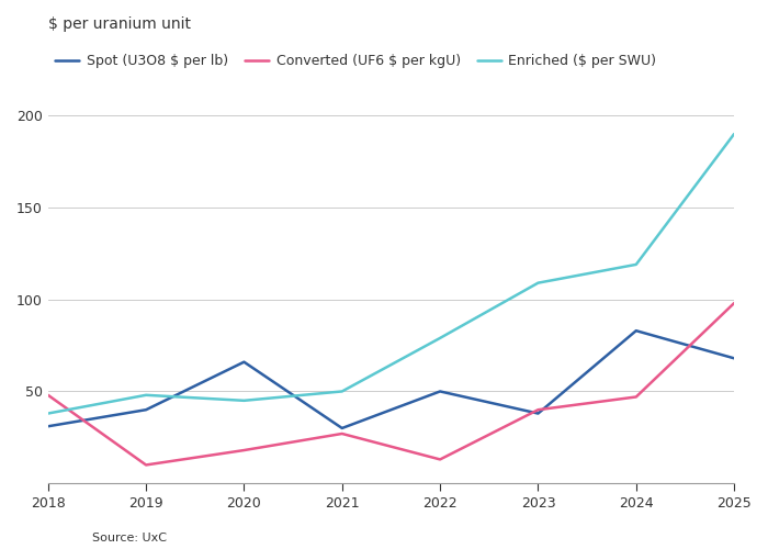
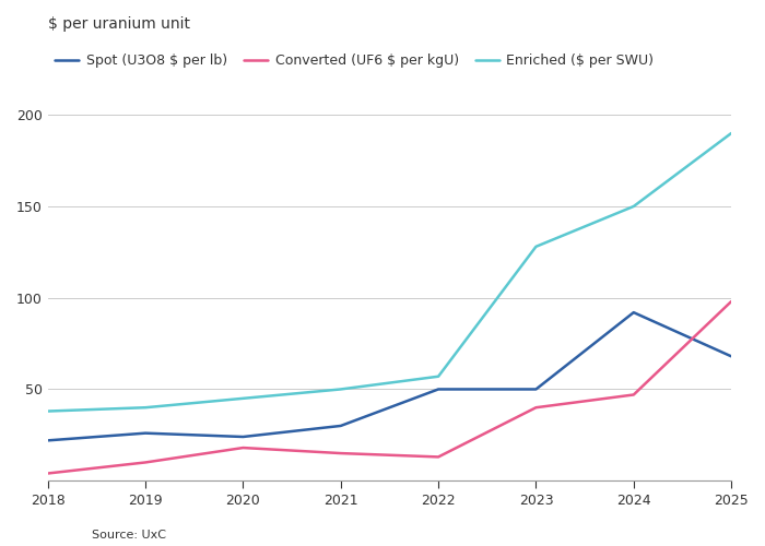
Spot (U3O8 $ per lb)/2018: 31 -> 22
Converted (UF6 $ per kgU)/2018: 48 -> 4
Spot (U3O8 $ per lb)/2019: 40 -> 26
Enriched ($ per SWU)/2019: 48 -> 40
Spot (U3O8 $ per lb)/2020: 66 -> 24
Converted (UF6 $ per kgU)/2021: 27 -> 15
Enriched ($ per SWU)/2022: 79 -> 57
Spot (U3O8 $ per lb)/2023: 38 -> 50
Enriched ($ per SWU)/2023: 109 -> 128
Spot (U3O8 $ per lb)/2024: 83 -> 92
Enriched ($ per SWU)/2024: 119 -> 150
